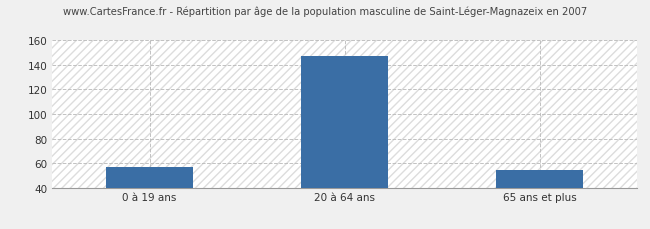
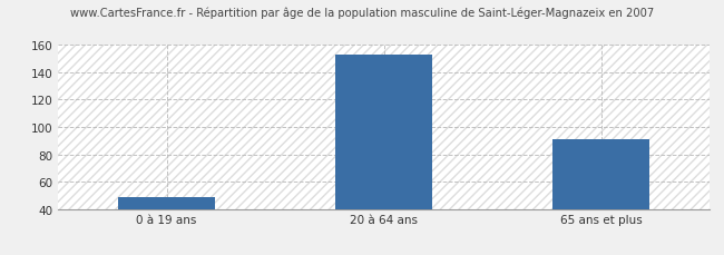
0 à 19 ans: 57 -> 49
20 à 64 ans: 147 -> 153
65 ans et plus: 54 -> 91
